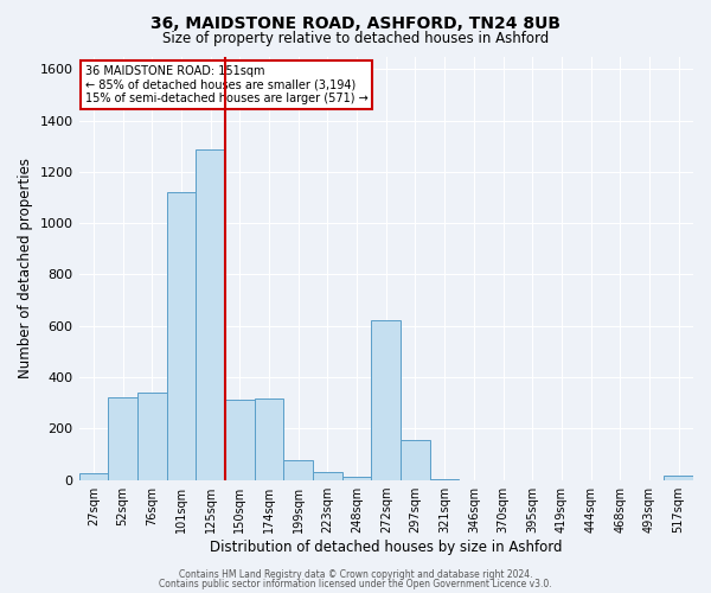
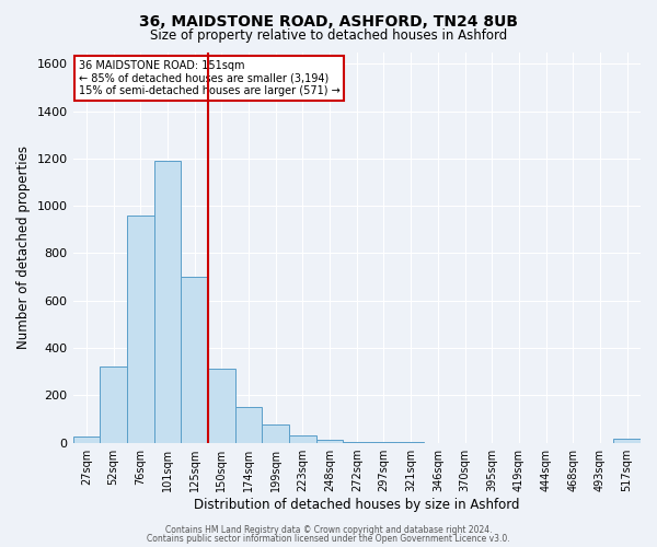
76sqm: 340 -> 960
101sqm: 1120 -> 1190
125sqm: 1285 -> 700
174sqm: 315 -> 150
272sqm: 620 -> 5
297sqm: 155 -> 2
